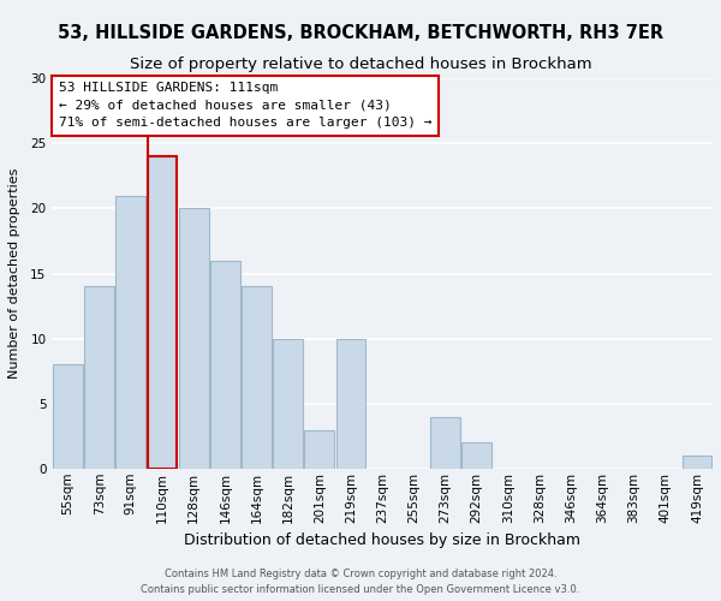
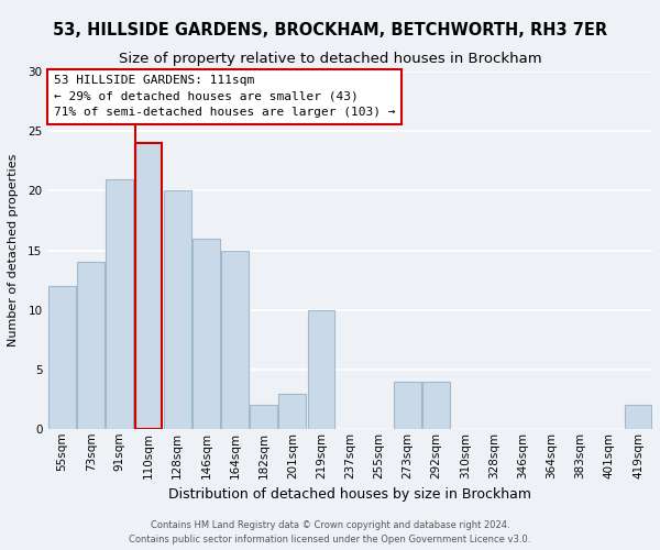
55sqm: 8 -> 12
164sqm: 14 -> 15
182sqm: 10 -> 2
292sqm: 2 -> 4
419sqm: 1 -> 2
